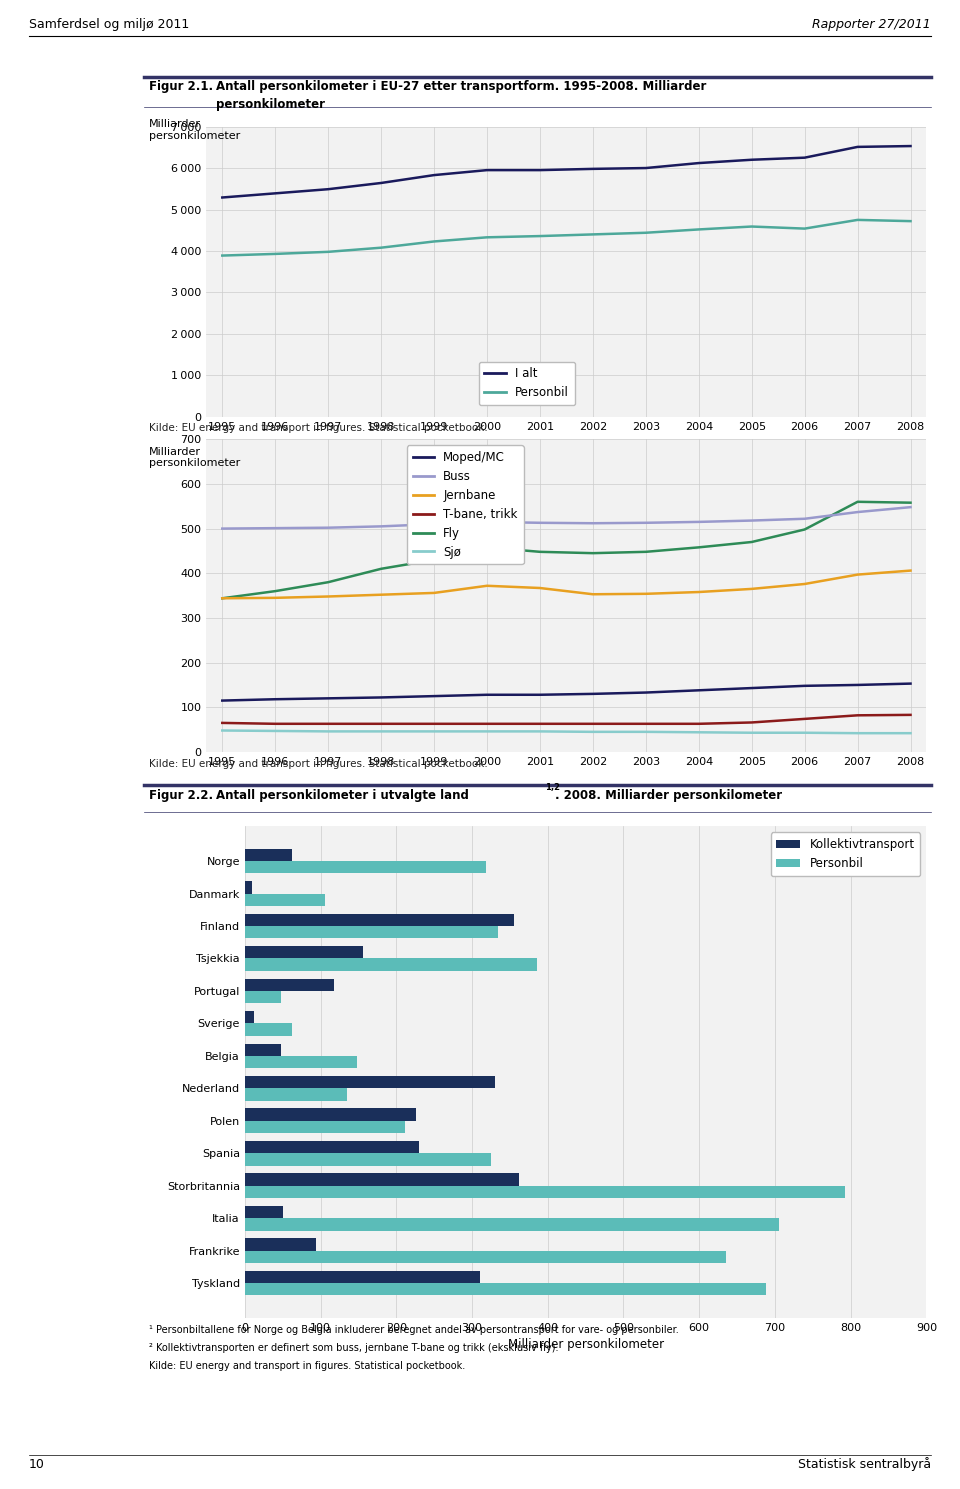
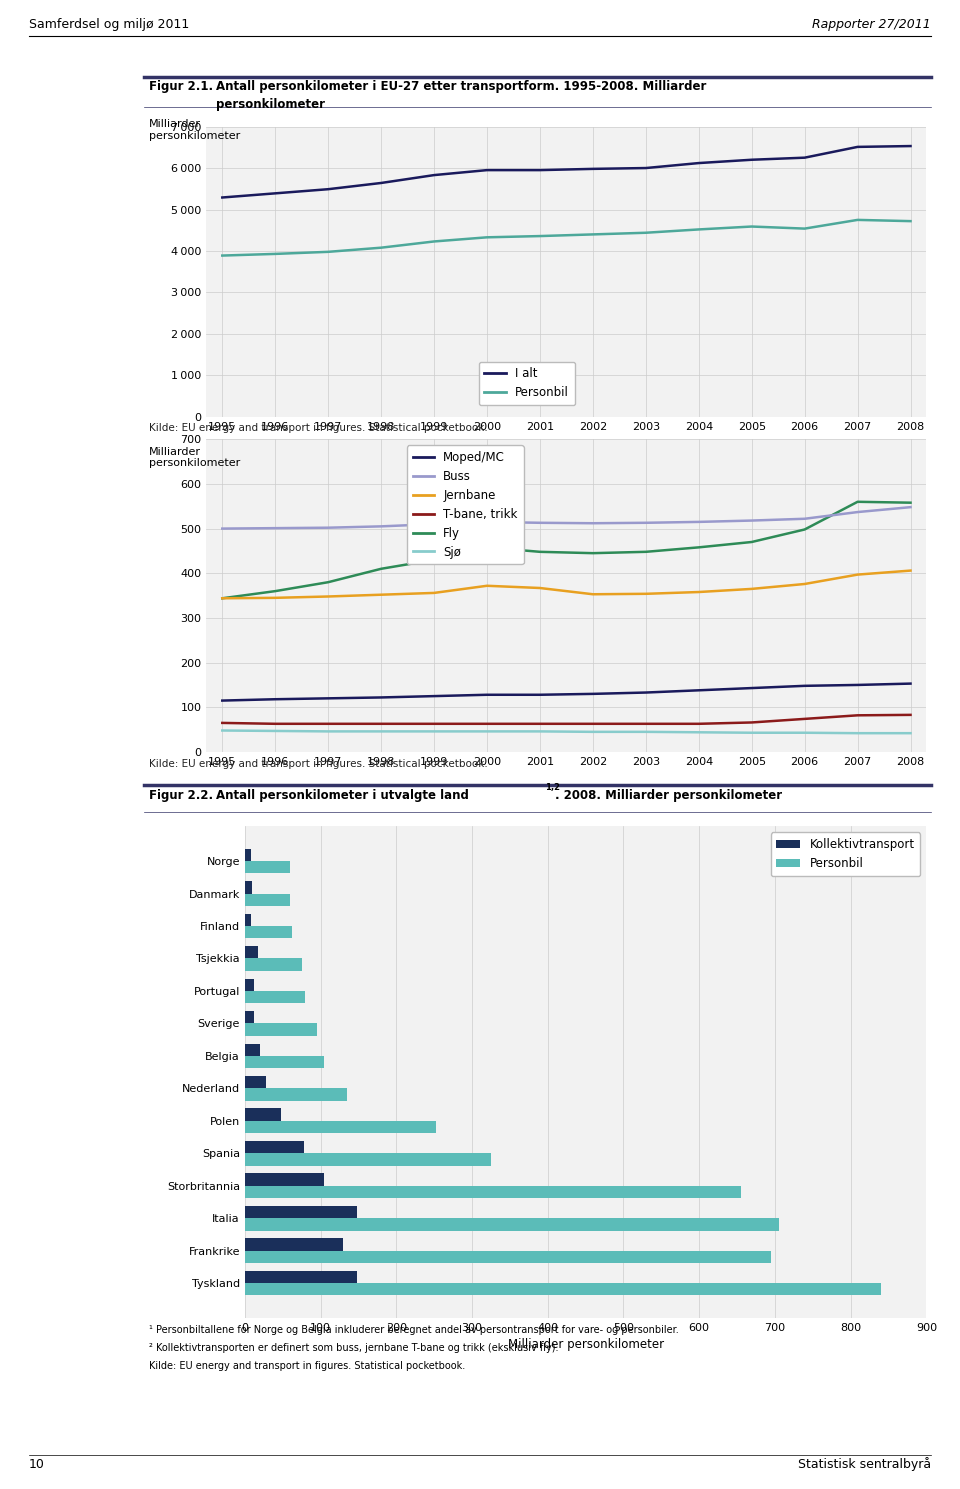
Kollektivtransport/Norge: 62 -> 8
Personbil/Norge: 318 -> 60
Personbil/Danmark: 106 -> 60
Kollektivtransport/Finland: 356 -> 8
Personbil/Finland: 334 -> 62
Kollektivtransport/Tsjekkia: 156 -> 18
Personbil/Tsjekkia: 386 -> 75
Kollektivtransport/Portugal: 118 -> 12
Personbil/Portugal: 48 -> 80
Personbil/Sverige: 62 -> 95
Kollektivtransport/Belgia: 48 -> 20
Personbil/Belgia: 148 -> 105
Kollektivtransport/Nederland: 330 -> 28
Kollektivtransport/Polen: 226 -> 48
Personbil/Polen: 212 -> 252
Kollektivtransport/Spania: 230 -> 78
Kollektivtransport/Storbritannia: 362 -> 105
Personbil/Storbritannia: 792 -> 655
Kollektivtransport/Italia: 50 -> 148
Kollektivtransport/Frankrike: 94 -> 130
Personbil/Frankrike: 636 -> 695
Kollektivtransport/Tyskland: 310 -> 148
Personbil/Tyskland: 688 -> 840
